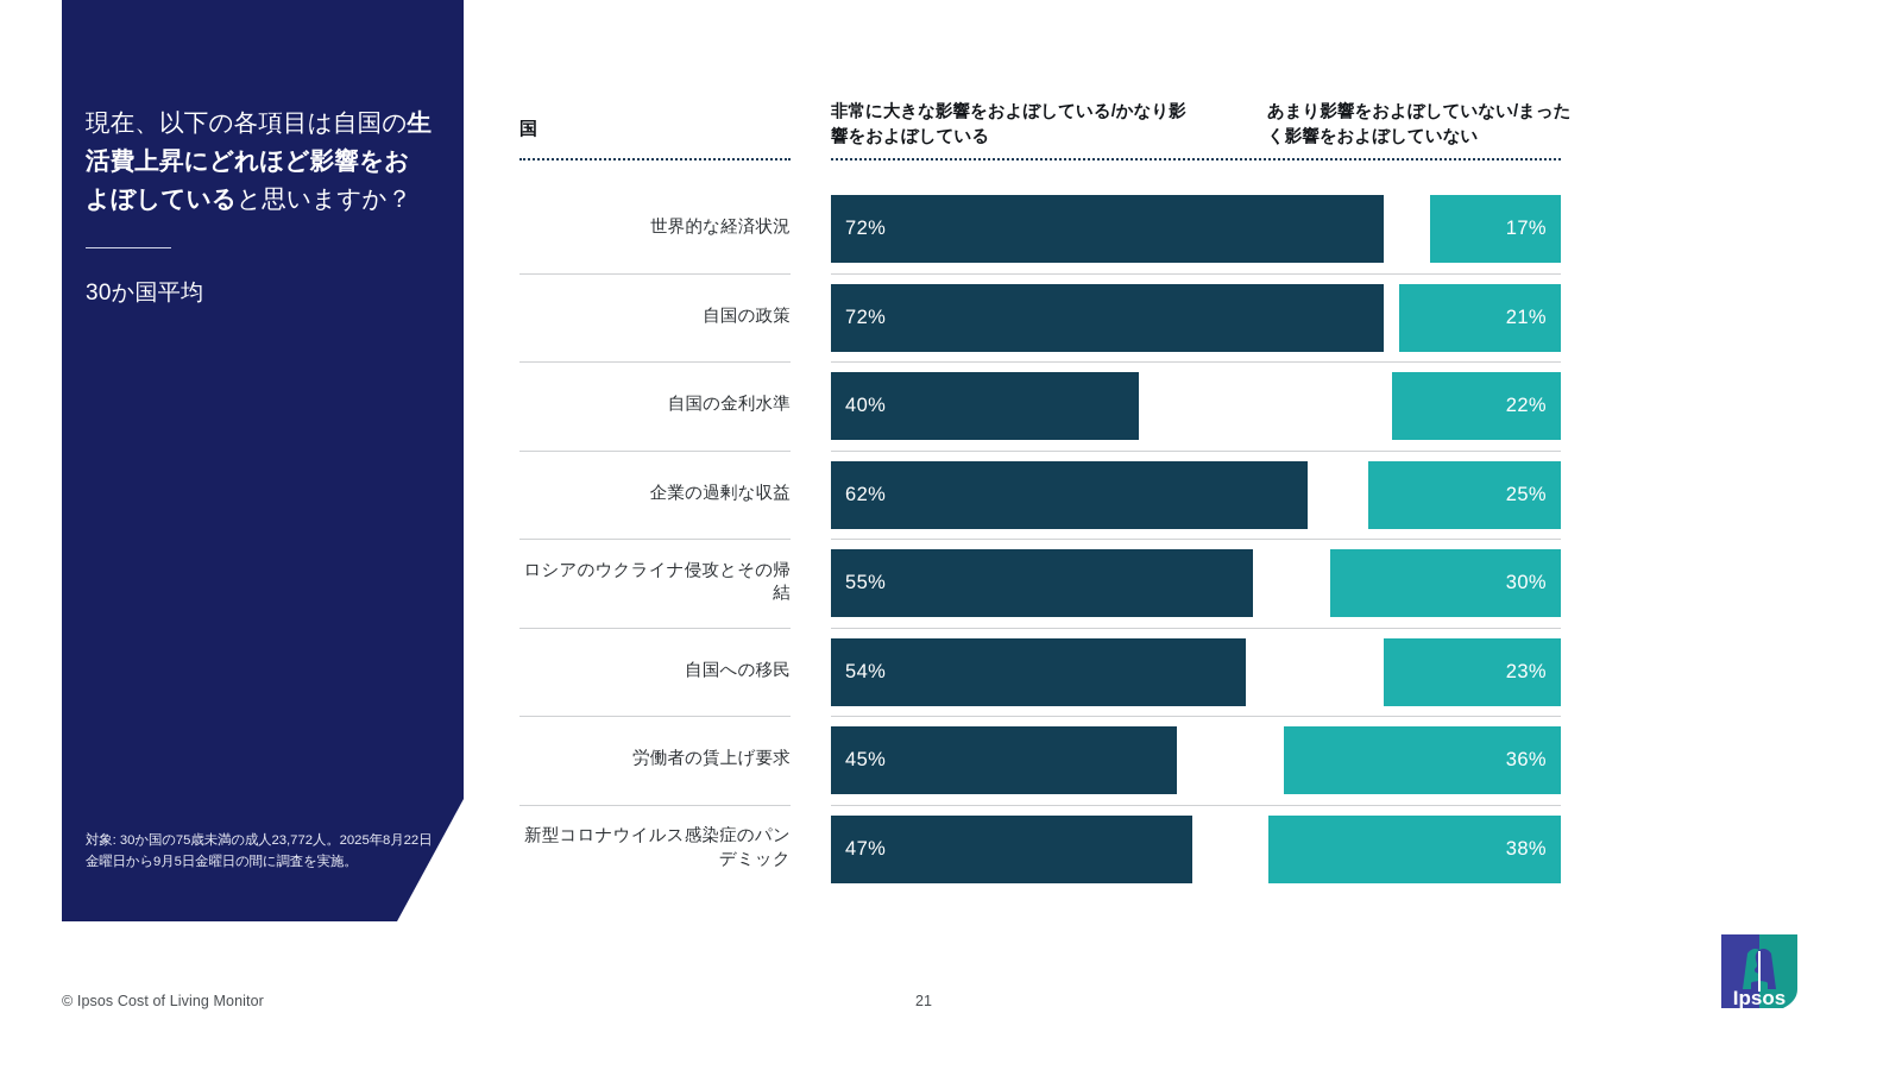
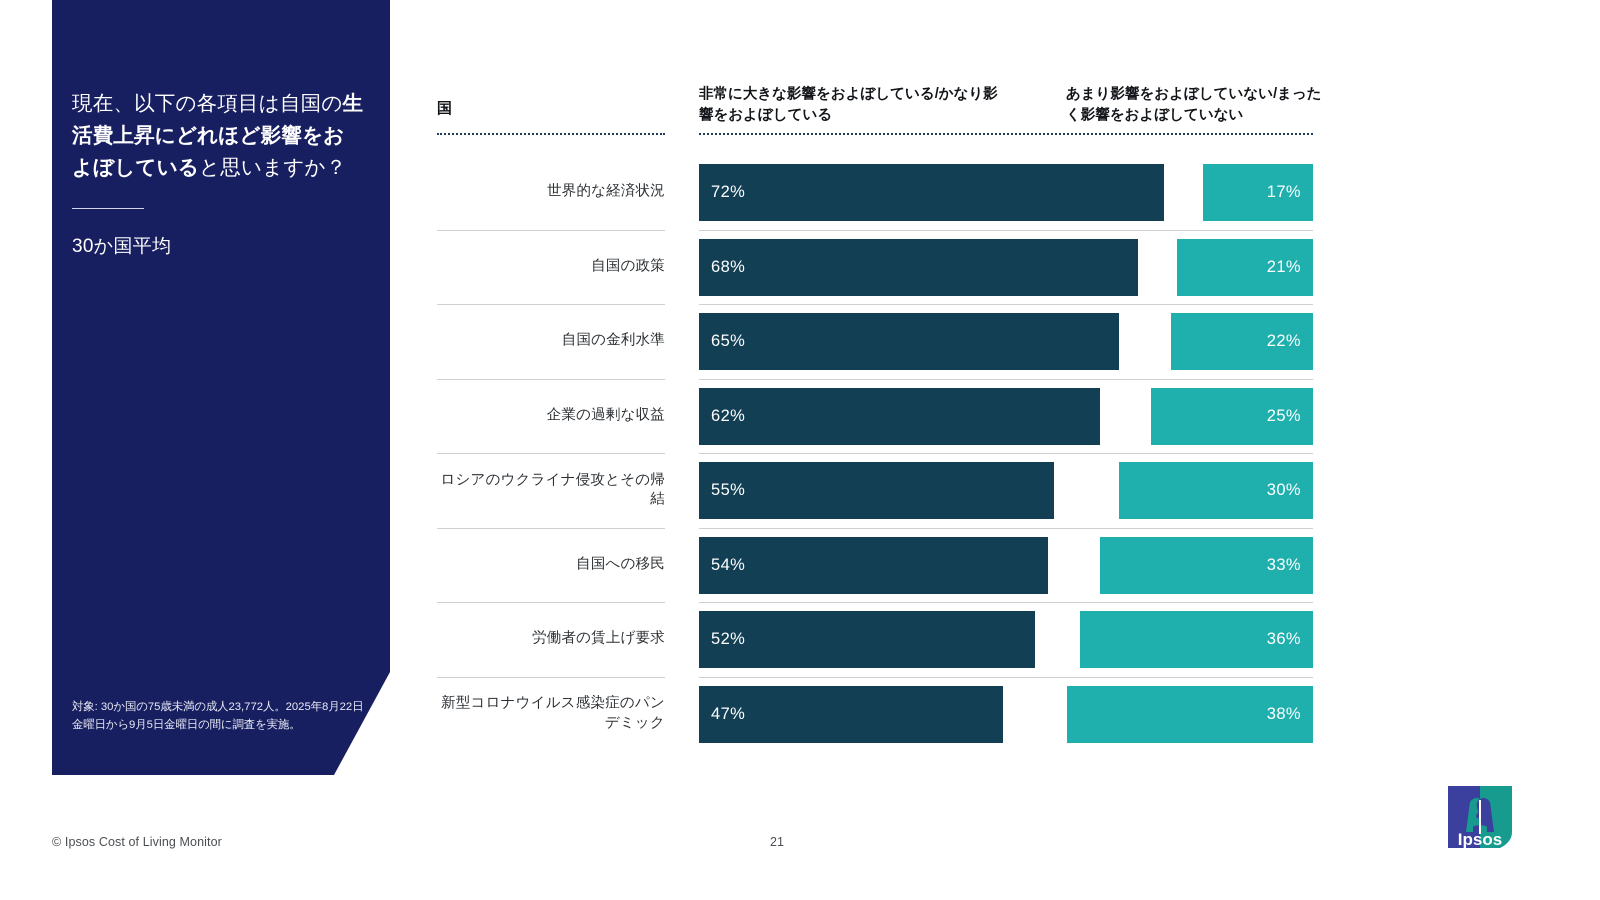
非常に大きな影響をおよぼしている/かなり影響をおよぼしている/自国の政策: 72% -> 68%
非常に大きな影響をおよぼしている/かなり影響をおよぼしている/自国の金利水準: 40% -> 65%
あまり影響をおよぼしていない/まったく影響をおよぼしていない/自国への移民: 23% -> 33%
非常に大きな影響をおよぼしている/かなり影響をおよぼしている/労働者の賃上げ要求: 45% -> 52%
